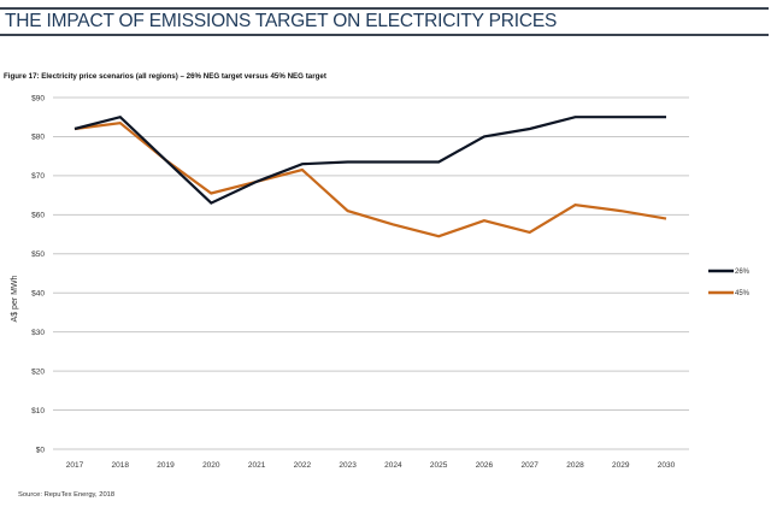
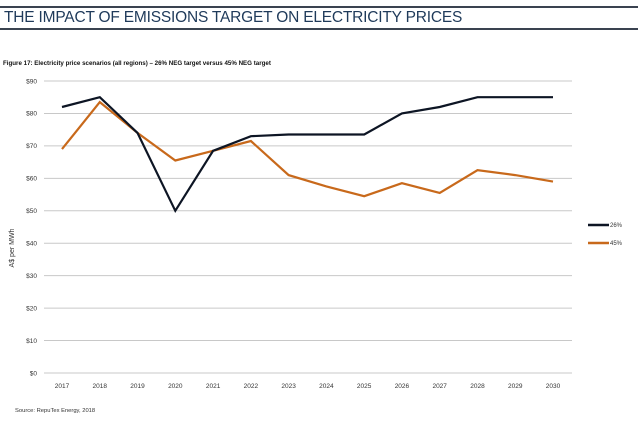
45%/2017: $82 -> $69
26%/2020: $63 -> $50
